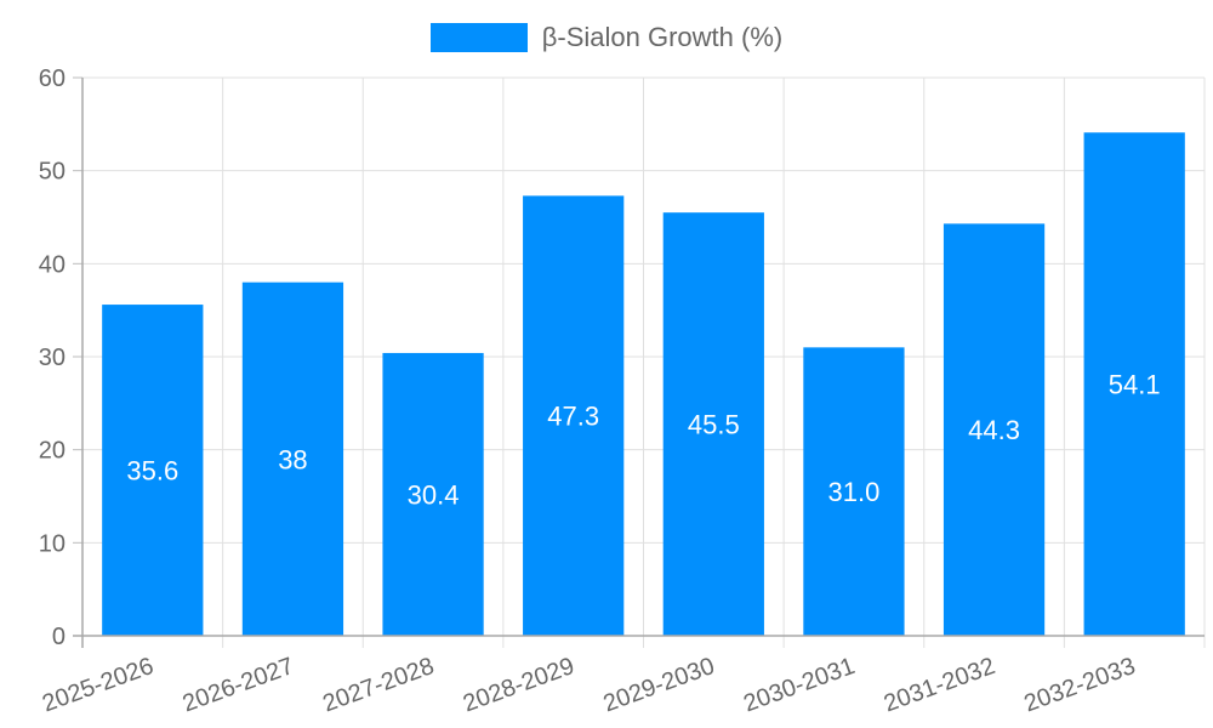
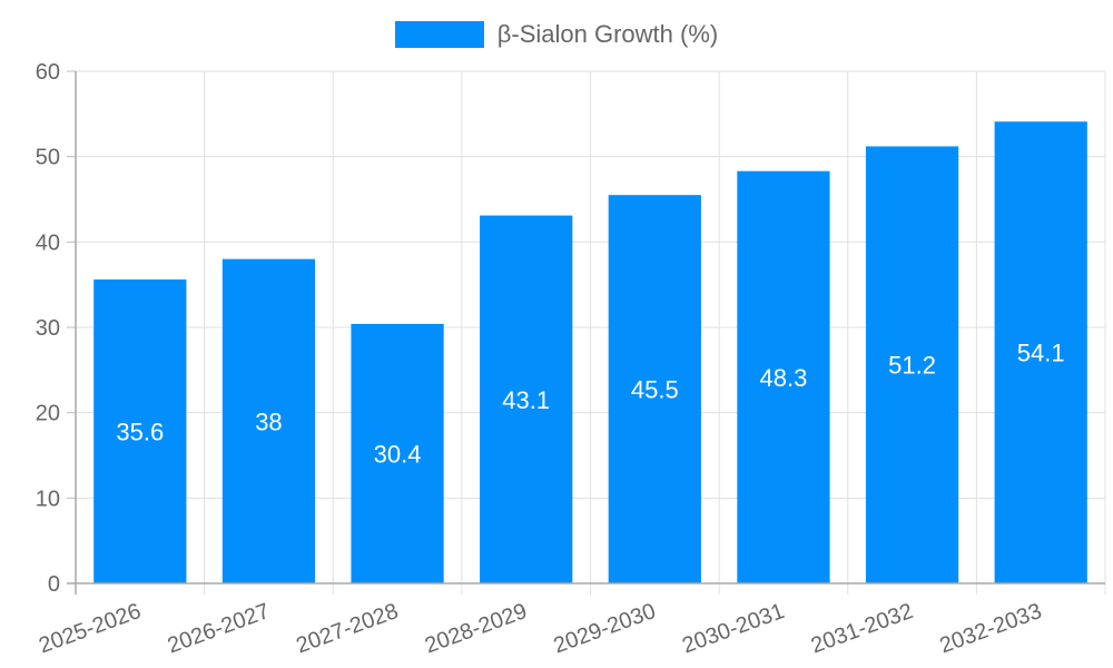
2028-2029: 47.3 -> 43.1
2030-2031: 31.0 -> 48.3
2031-2032: 44.3 -> 51.2
